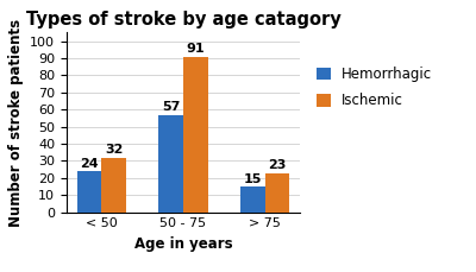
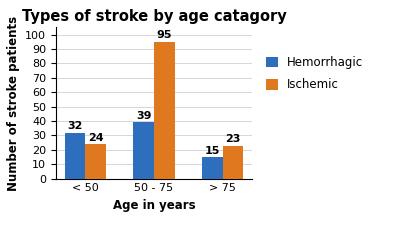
Hemorrhagic/< 50: 24 -> 32
Ischemic/< 50: 32 -> 24
Hemorrhagic/50 - 75: 57 -> 39
Ischemic/50 - 75: 91 -> 95
